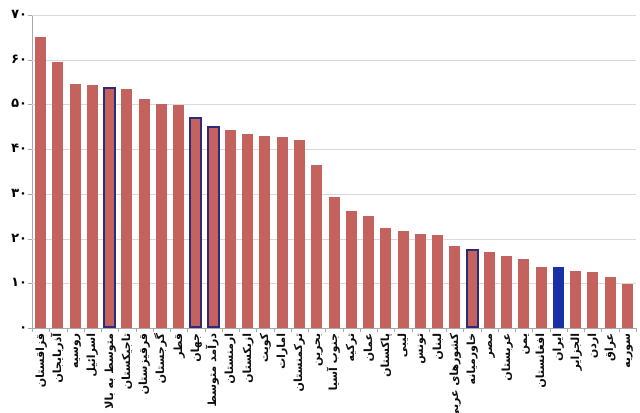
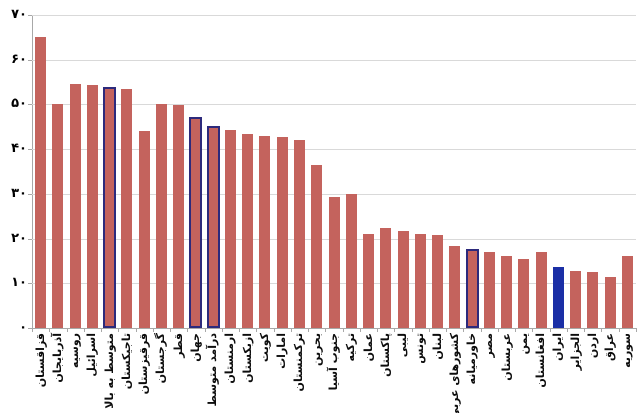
آذربایجان: 60 -> 50
قرقیزستان: 51 -> 44
ترکیه: 26 -> 30
عمان: 25 -> 21
افغانستان: 14 -> 17
سوریه: 10 -> 16
